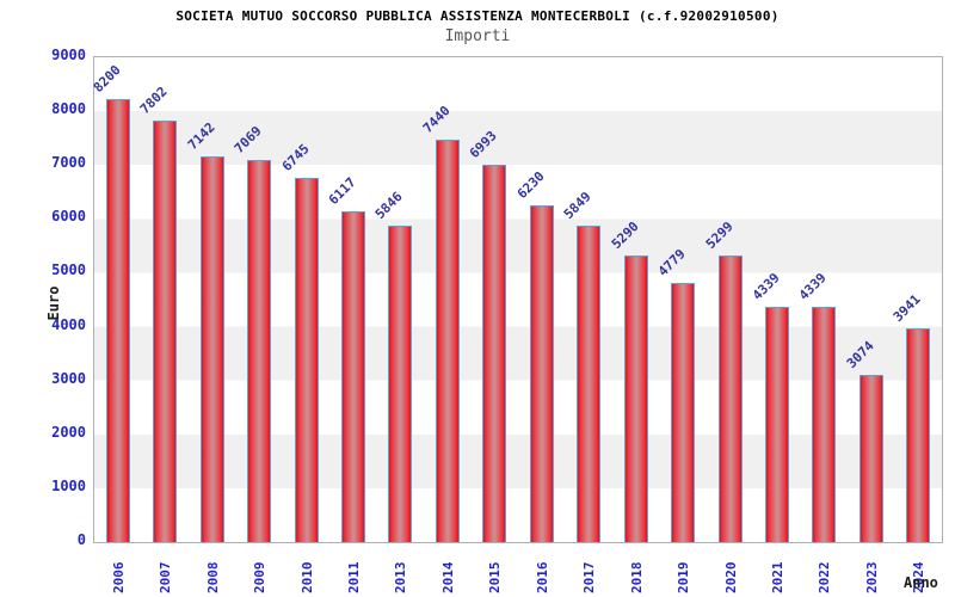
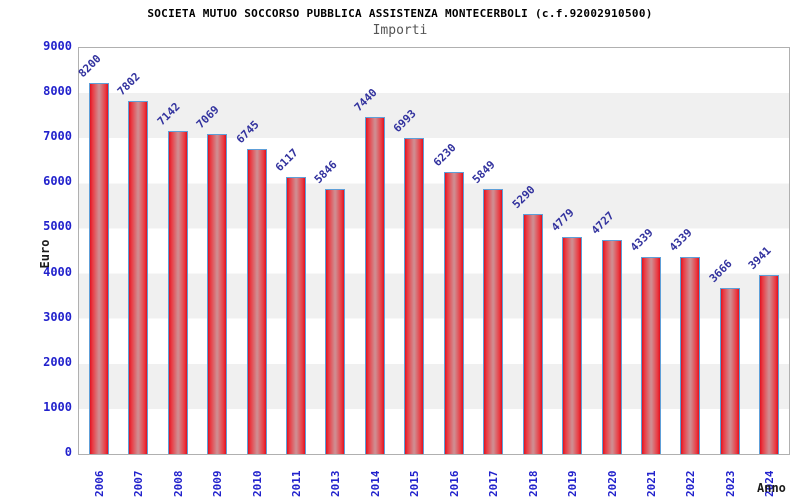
2020: 5299 -> 4727
2023: 3074 -> 3666
